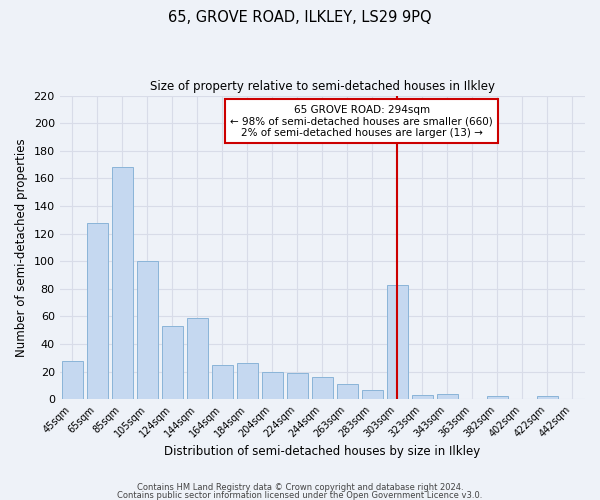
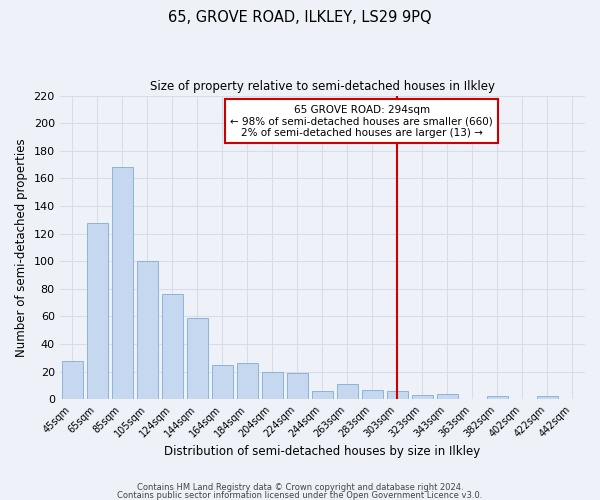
124sqm: 53 -> 76
244sqm: 16 -> 6
303sqm: 83 -> 6
